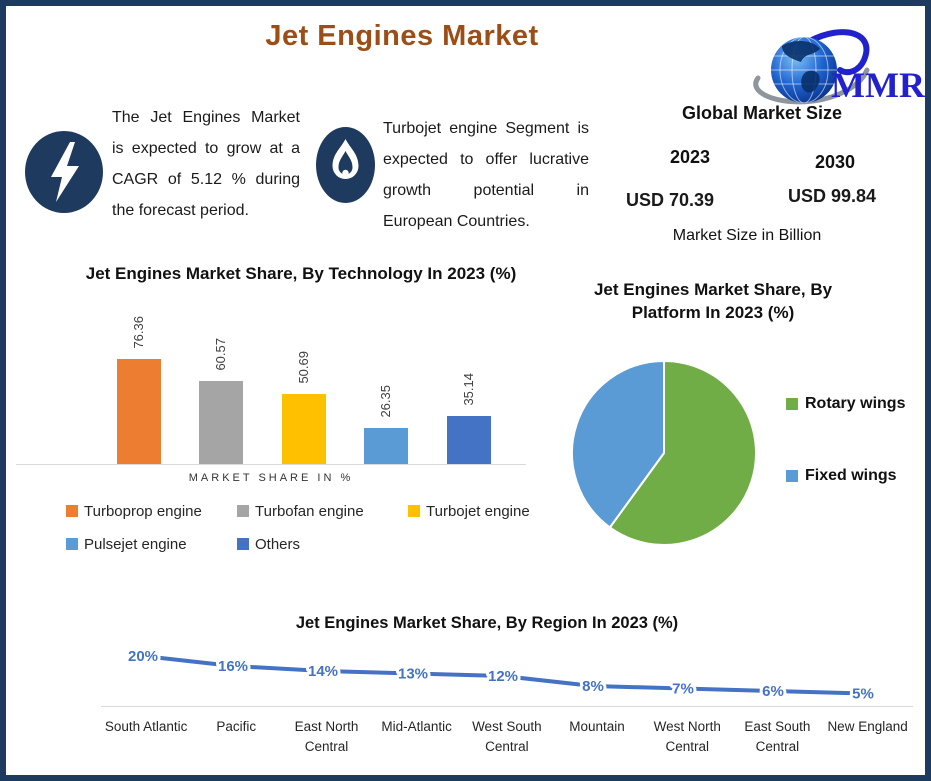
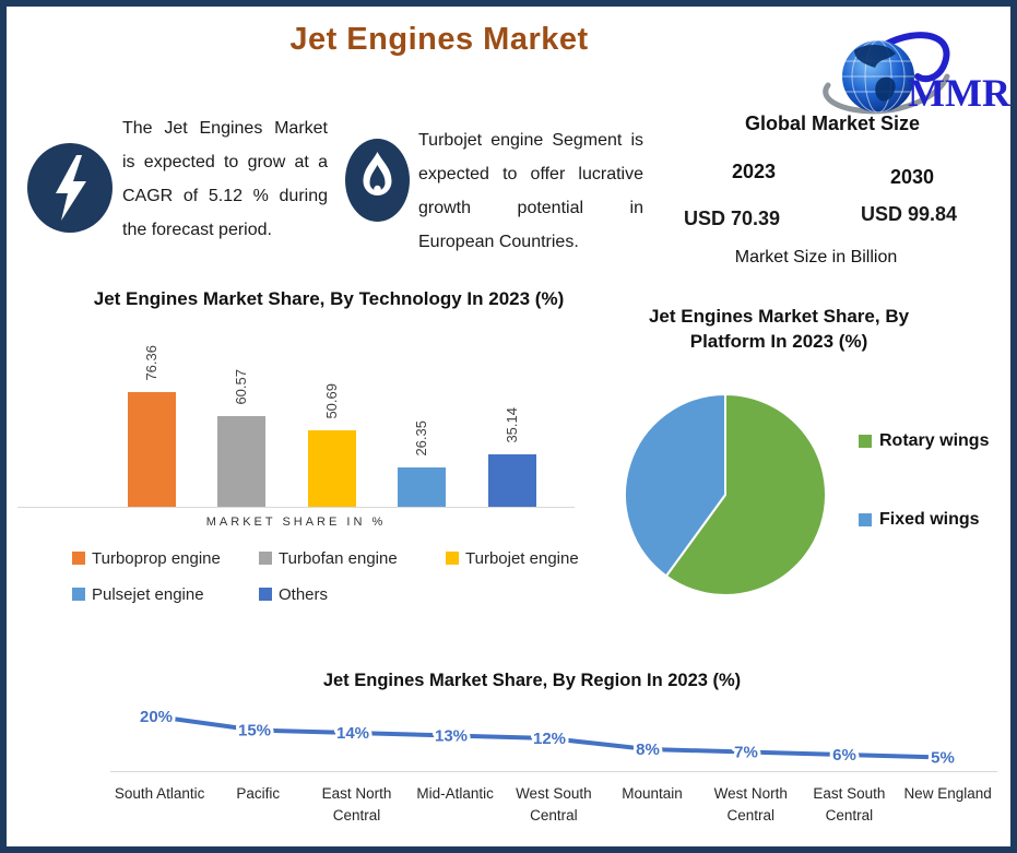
Jet Engines Market Share, By Region In 2023 (%)/Pacific: 16% -> 15%
